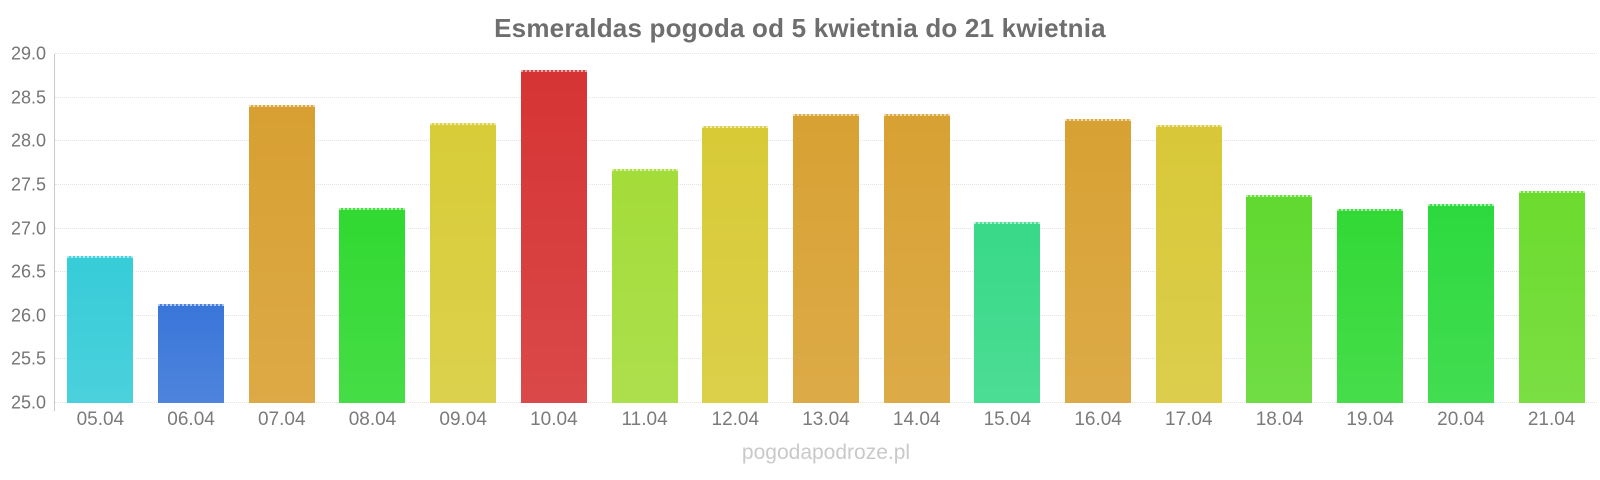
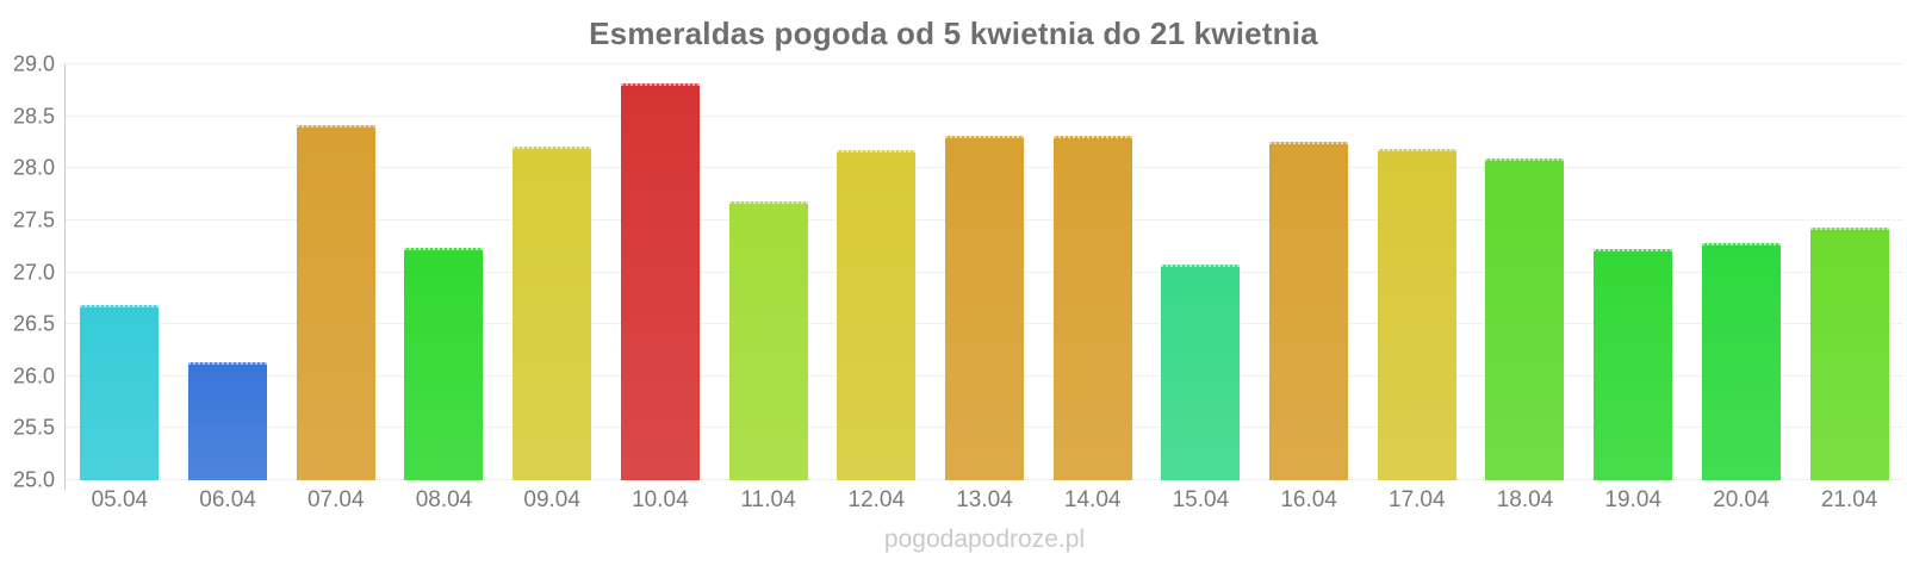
18.04: 27.4 -> 28.1
